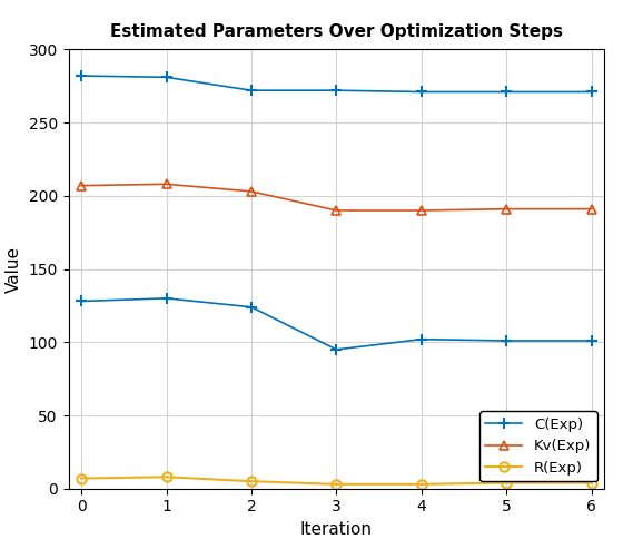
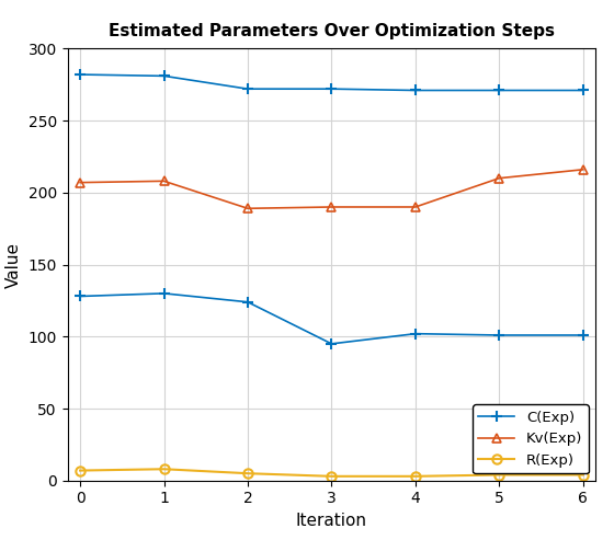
Kv(Exp)/2: 203 -> 189
Kv(Exp)/5: 191 -> 210
Kv(Exp)/6: 191 -> 216
